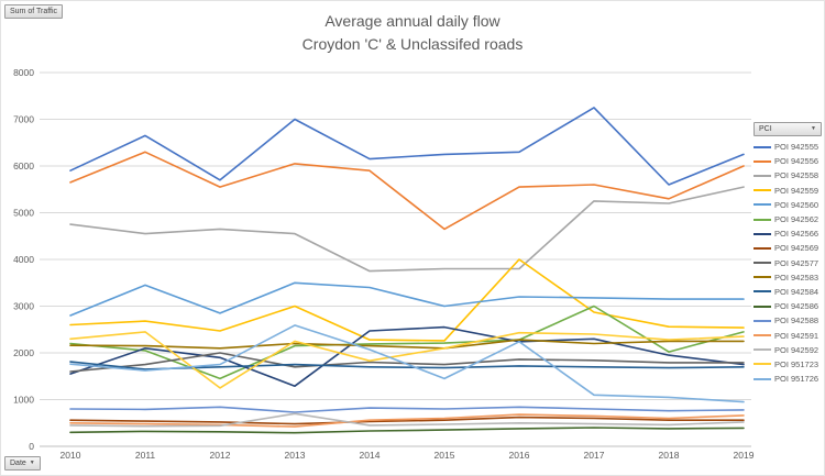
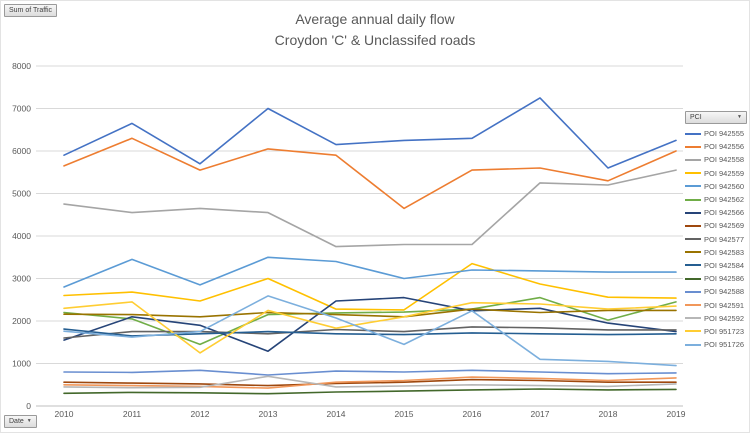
POI 942577/2012: 2000 -> 1800
POI 942559/2016: 4000 -> 3400
POI 942562/2017: 3000 -> 2600
